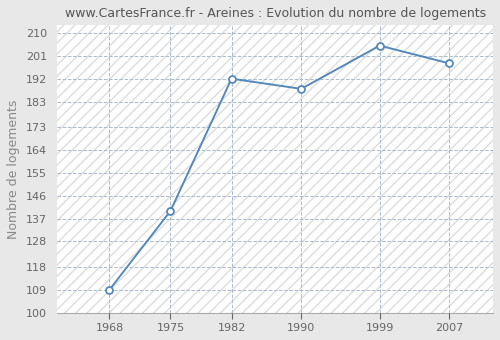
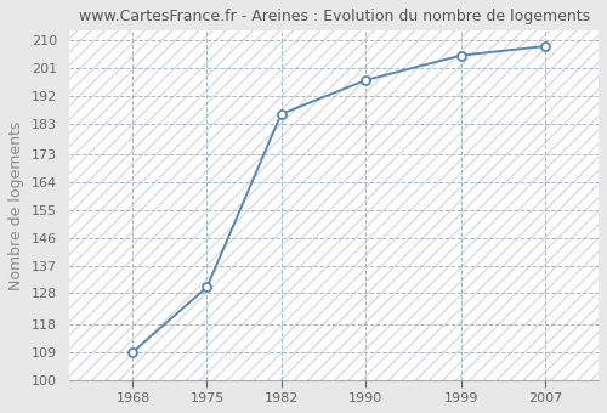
1975: 140 -> 130
1982: 192 -> 186
1990: 188 -> 197
2007: 198 -> 208
